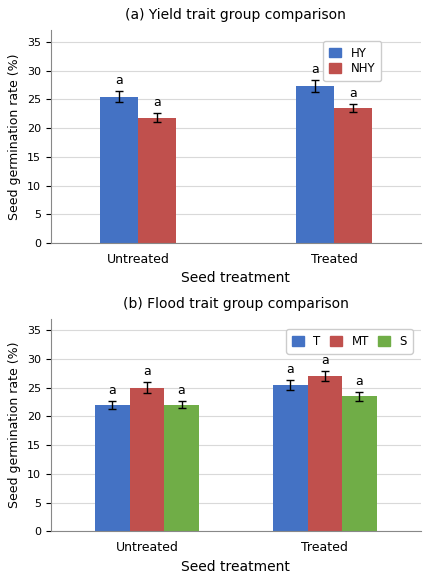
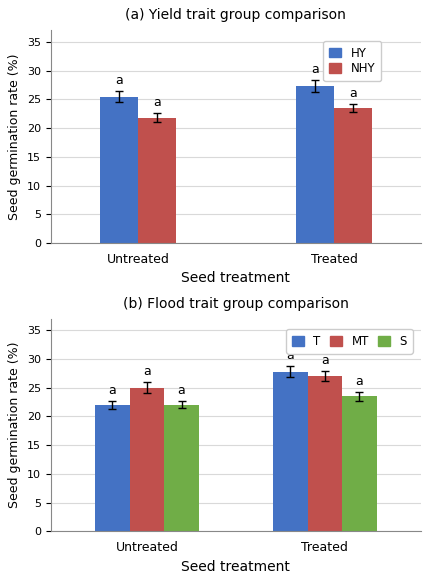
(b) Flood trait group comparison/T/Treated: 25.5 -> 27.8
